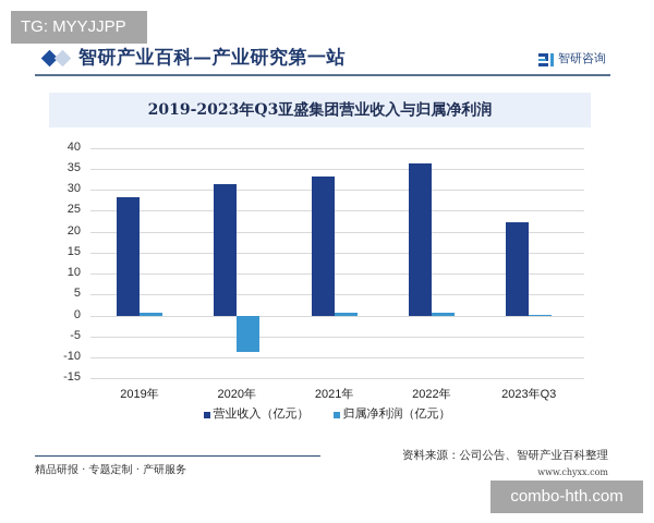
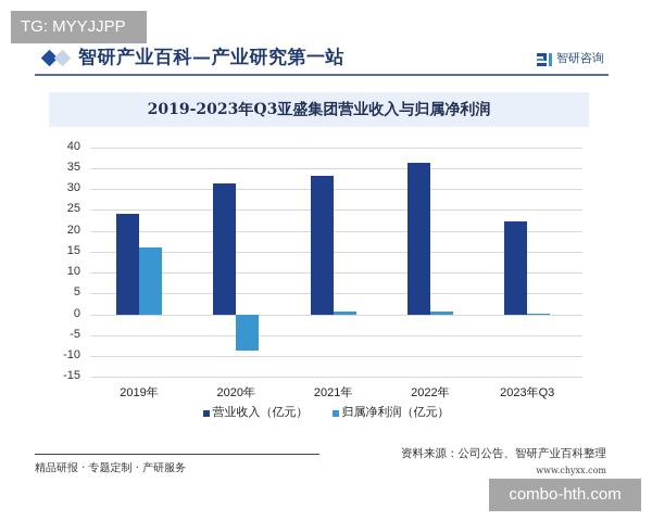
营业收入（亿元）/2019年: 28 -> 24
归属净利润（亿元）/2019年: 1 -> 16
